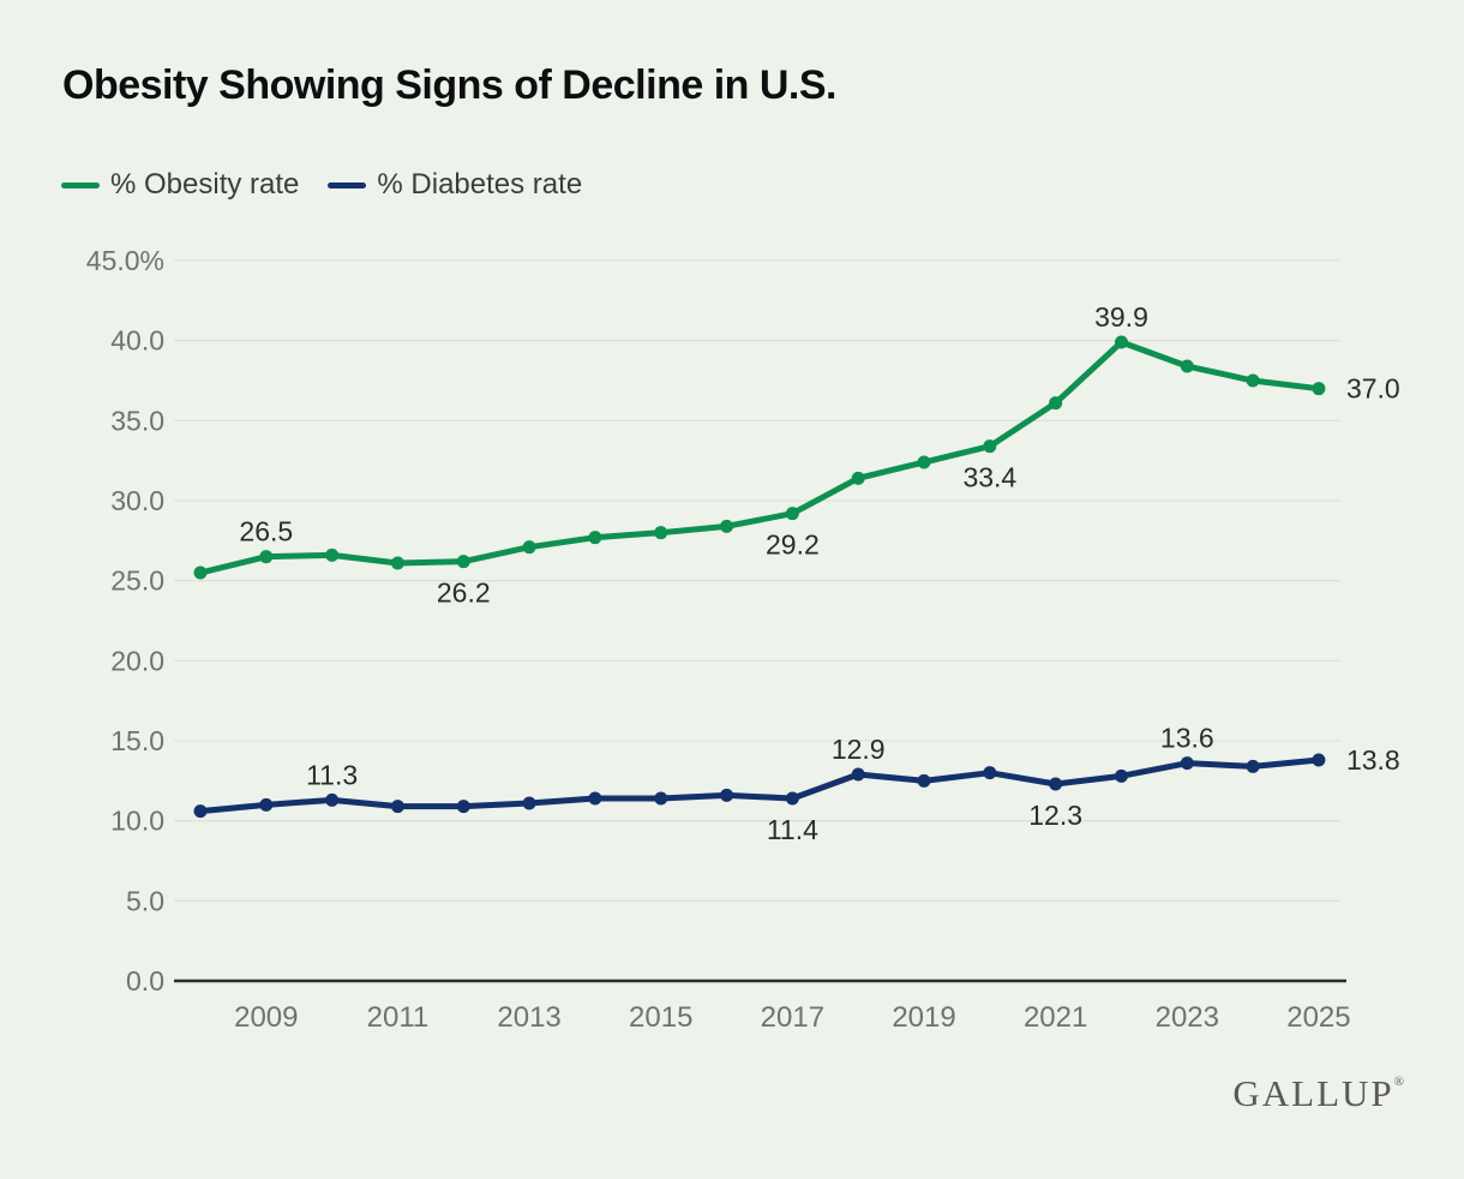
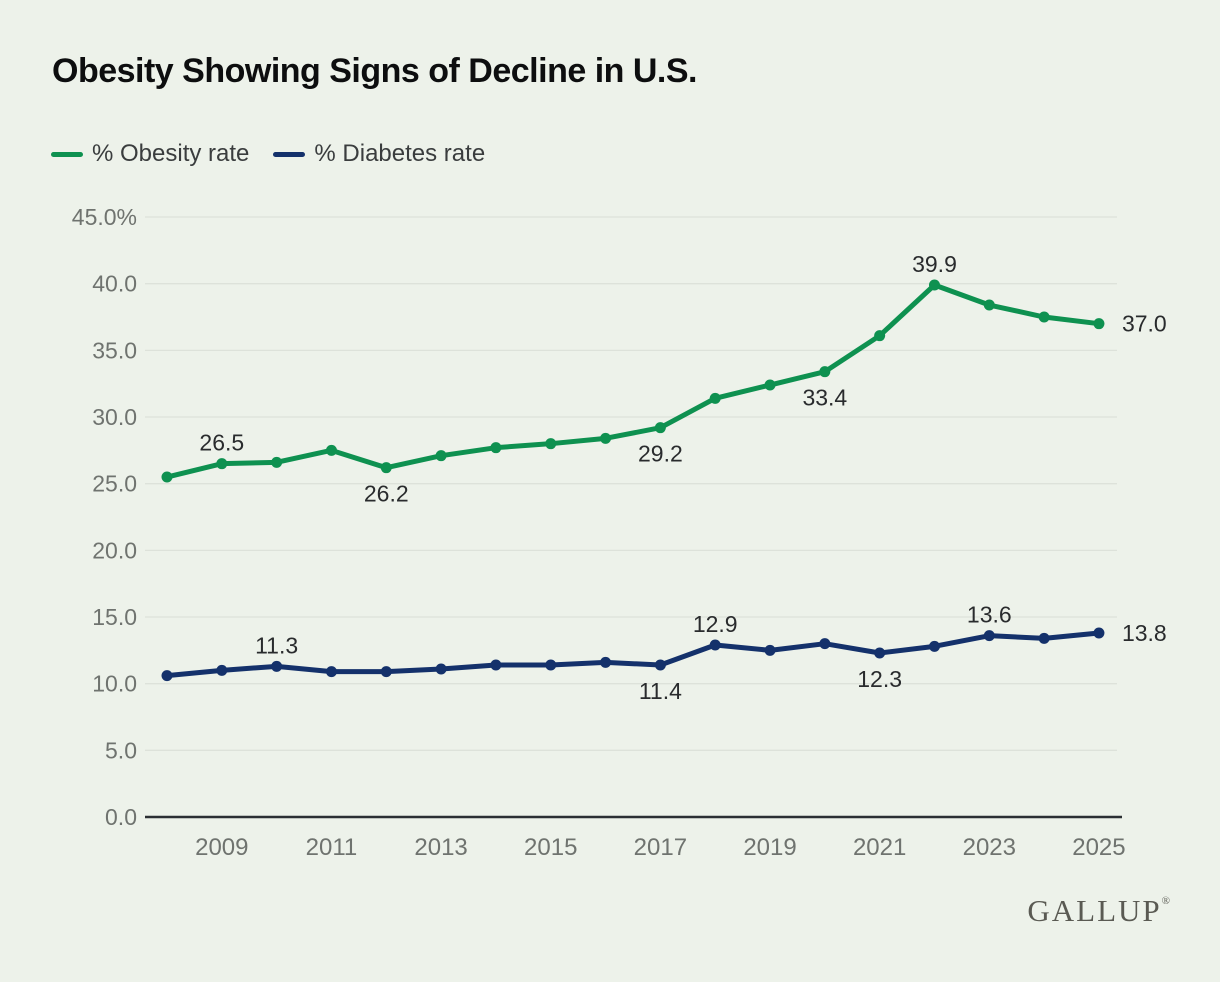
% Obesity rate/2011: 26.1% -> 27.5%
